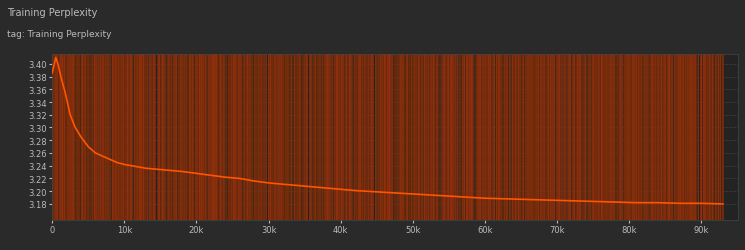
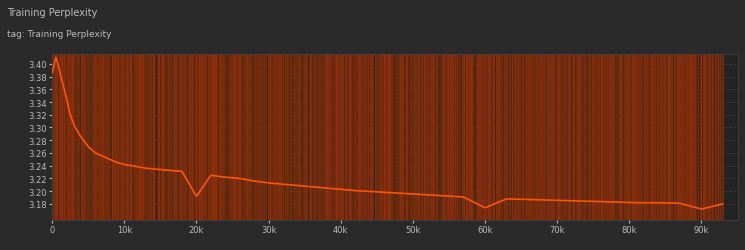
20k: 3.228 -> 3.192
60k: 3.189 -> 3.174
90k: 3.181 -> 3.172
